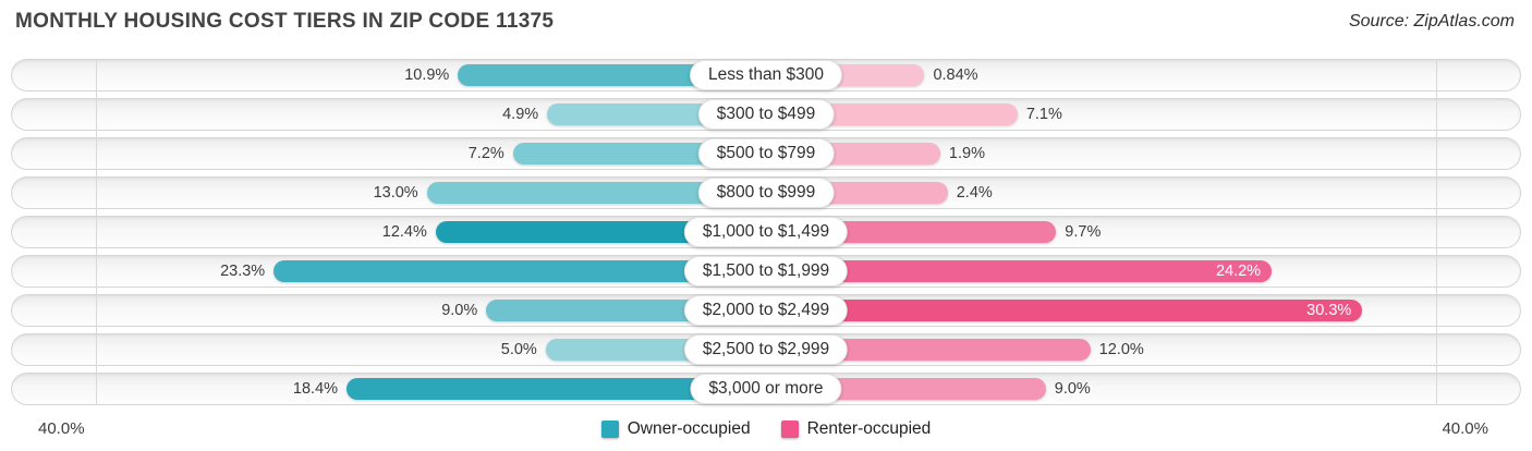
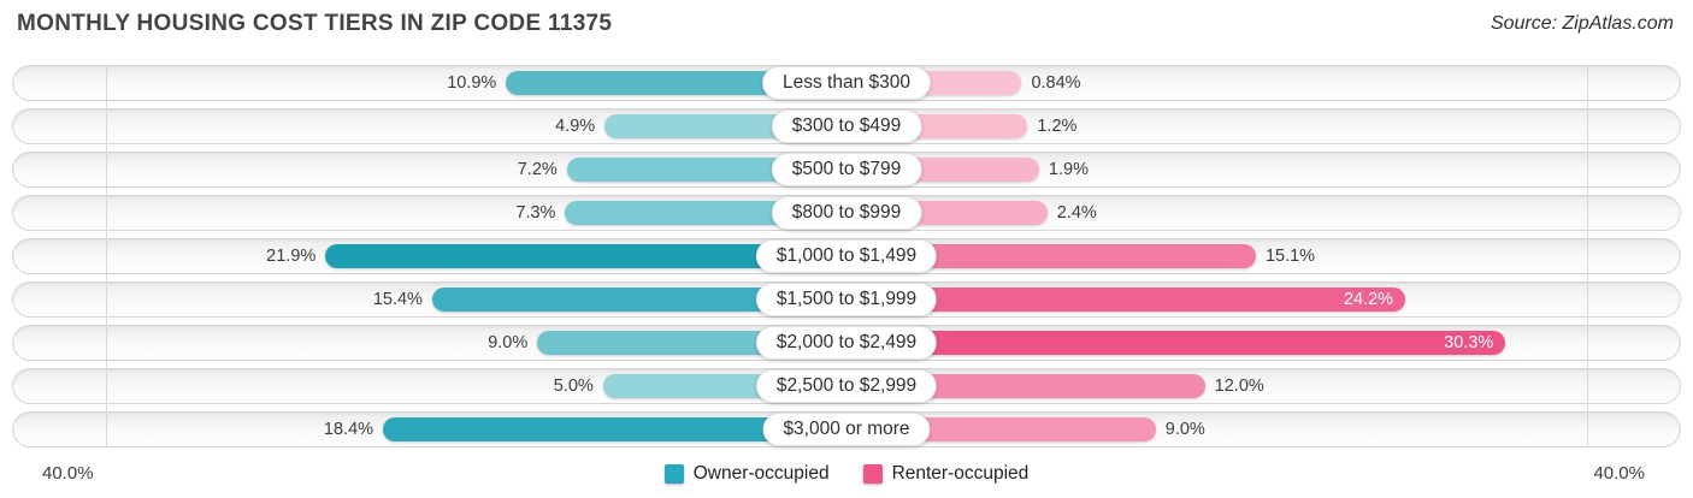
Renter-occupied/$300 to $499: 7.1% -> 1.2%
Owner-occupied/$800 to $999: 13.0% -> 7.3%
Owner-occupied/$1,000 to $1,499: 12.4% -> 21.9%
Renter-occupied/$1,000 to $1,499: 9.7% -> 15.1%
Owner-occupied/$1,500 to $1,999: 23.3% -> 15.4%
